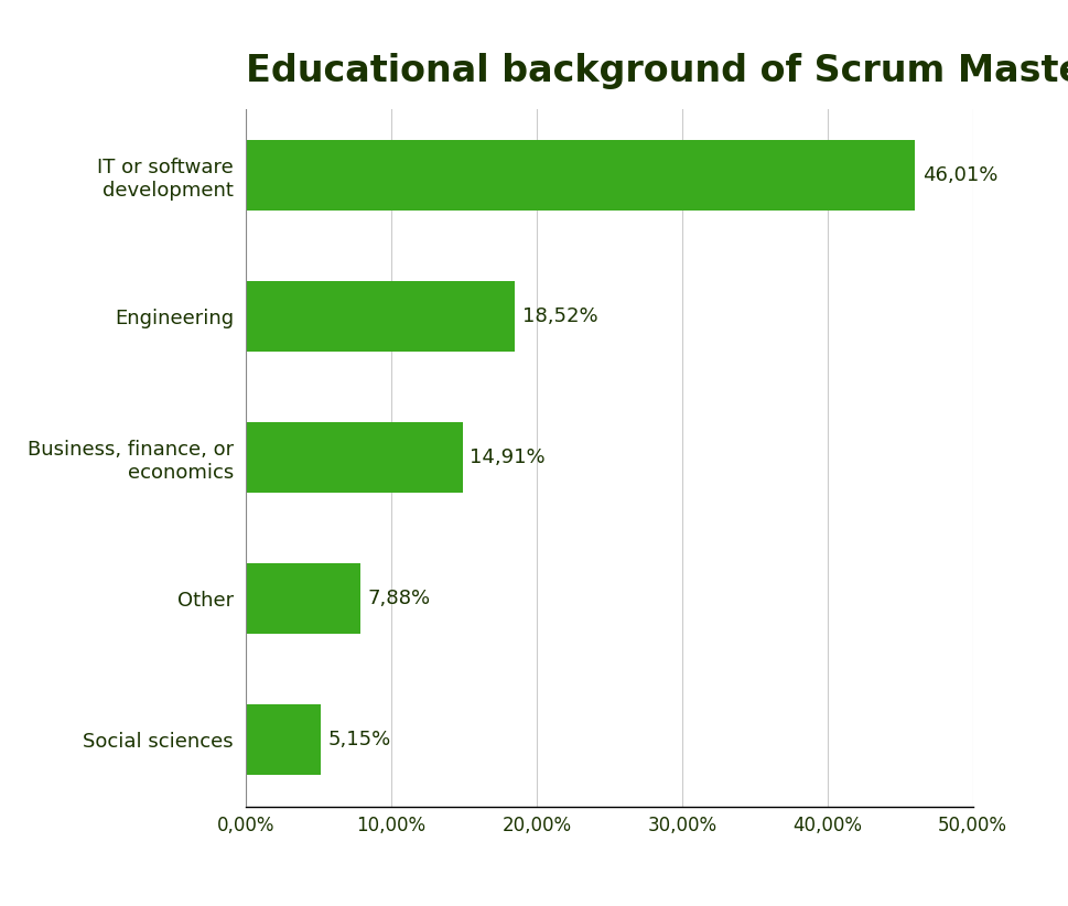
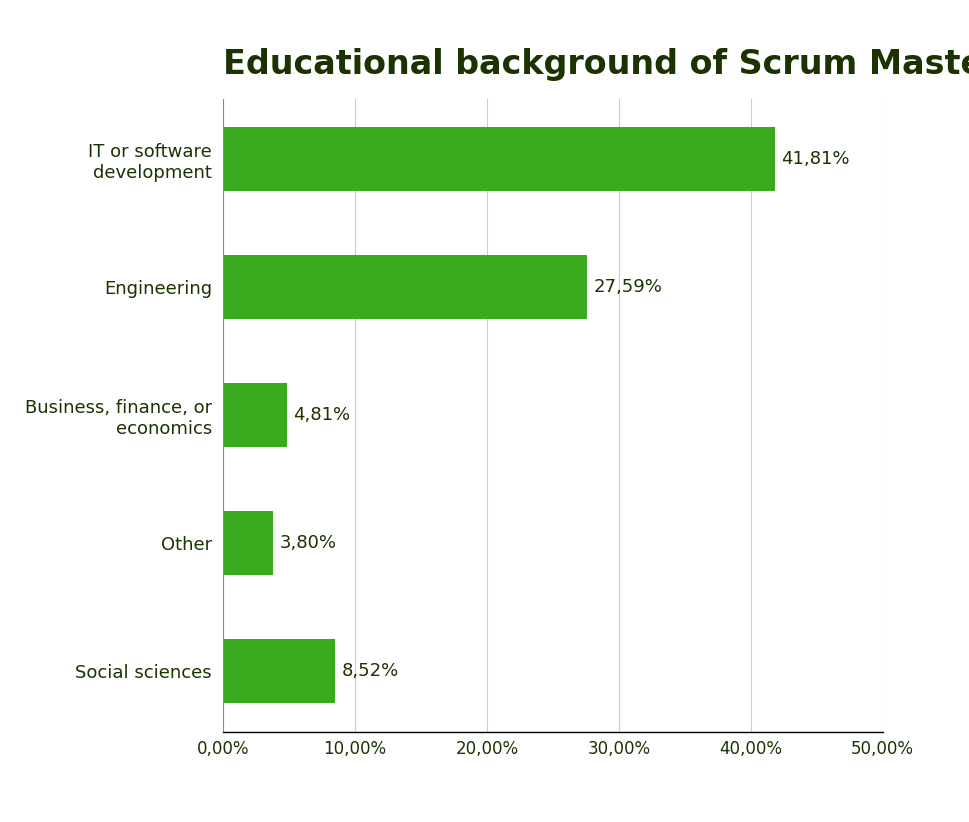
IT or software development: 46,01% -> 41,81%
Engineering: 18,52% -> 27,59%
Business, finance, or economics: 14,91% -> 4,81%
Other: 7,88% -> 3,80%
Social sciences: 5,15% -> 8,52%
